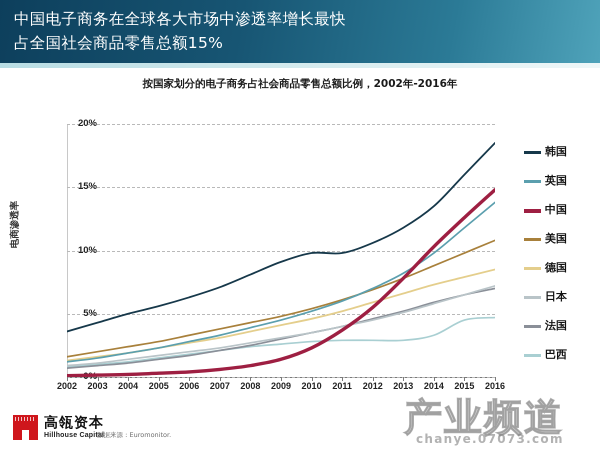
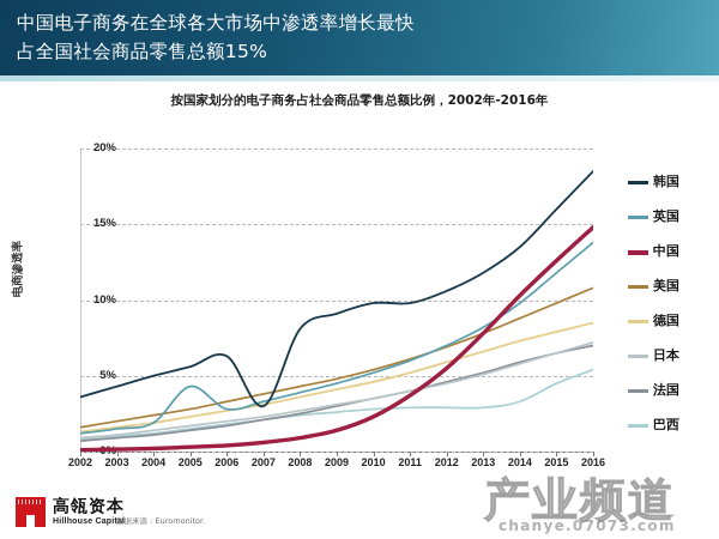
英国/2005: 2.3% -> 4.3%
韩国/2007: 7.1% -> 3.0%
巴西/2016: 4.7% -> 5.4%
